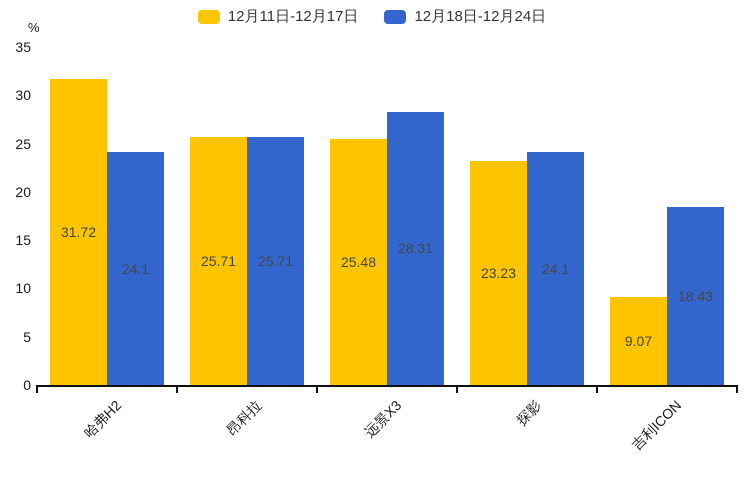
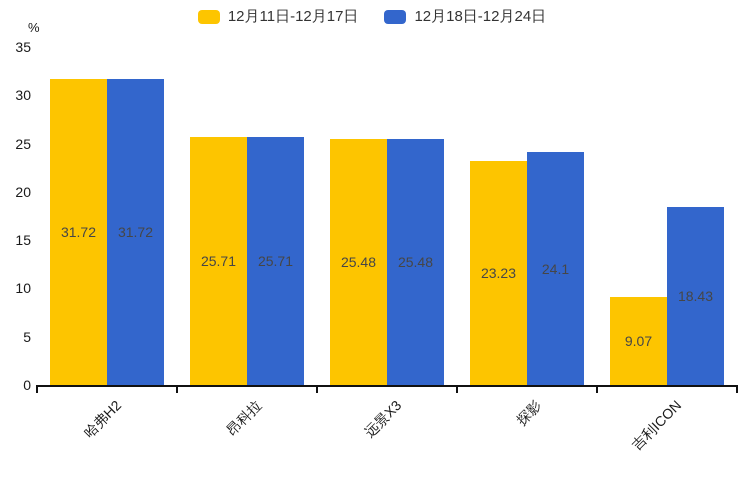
12月18日-12月24日/哈弗H2: 24.1 -> 31.72
12月18日-12月24日/远景X3: 28.31 -> 25.48
